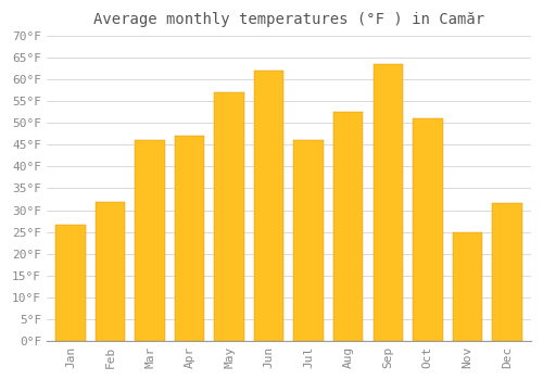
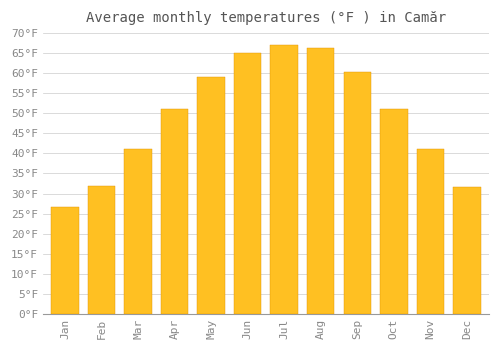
Mar: 46.0°F -> 41.0°F
Apr: 47.0°F -> 51.1°F
May: 57.0°F -> 59.2°F
Jun: 62.0°F -> 65.1°F
Jul: 46.0°F -> 67.1°F
Aug: 52.5°F -> 66.2°F
Sep: 63.5°F -> 60.4°F
Nov: 25.0°F -> 41.0°F
